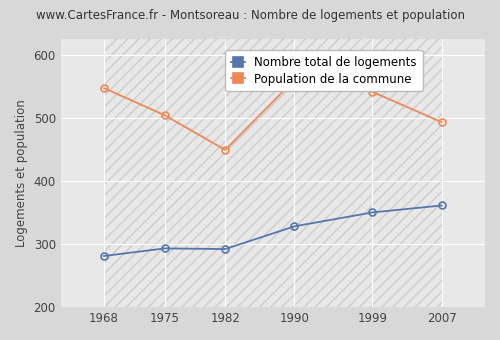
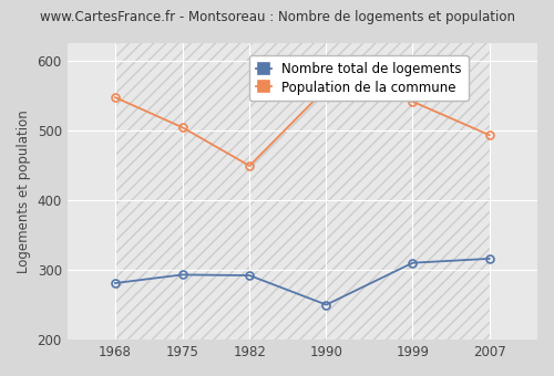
Nombre total de logements/1990: 328 -> 250
Nombre total de logements/1999: 350 -> 310
Nombre total de logements/2007: 361 -> 316
